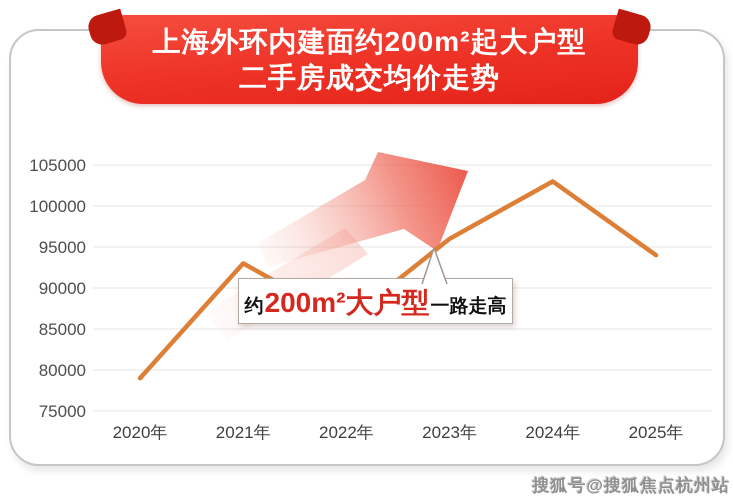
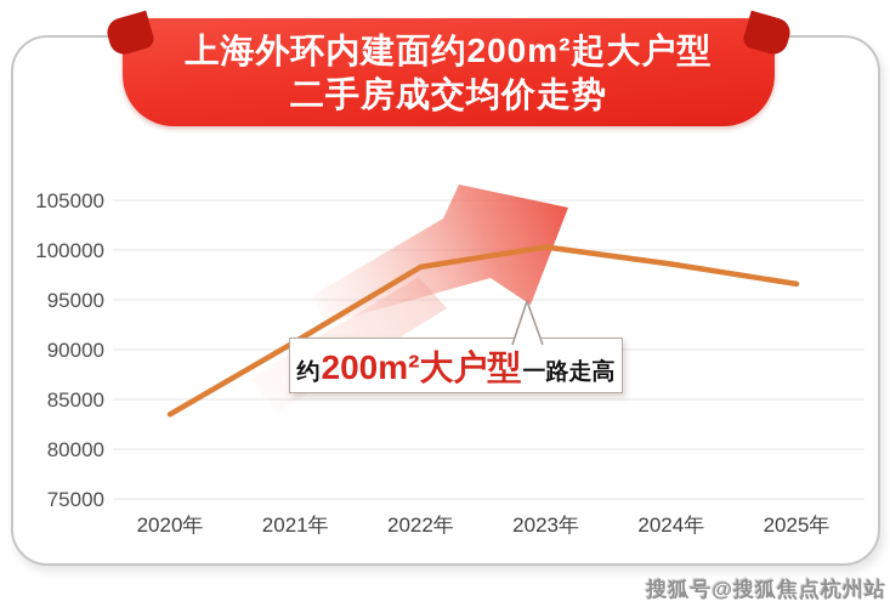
2020年: 79000 -> 84000
2021年: 93000 -> 91000
2022年: 86000 -> 98000
2023年: 96000 -> 100000
2024年: 103000 -> 99000
2025年: 94000 -> 97000
